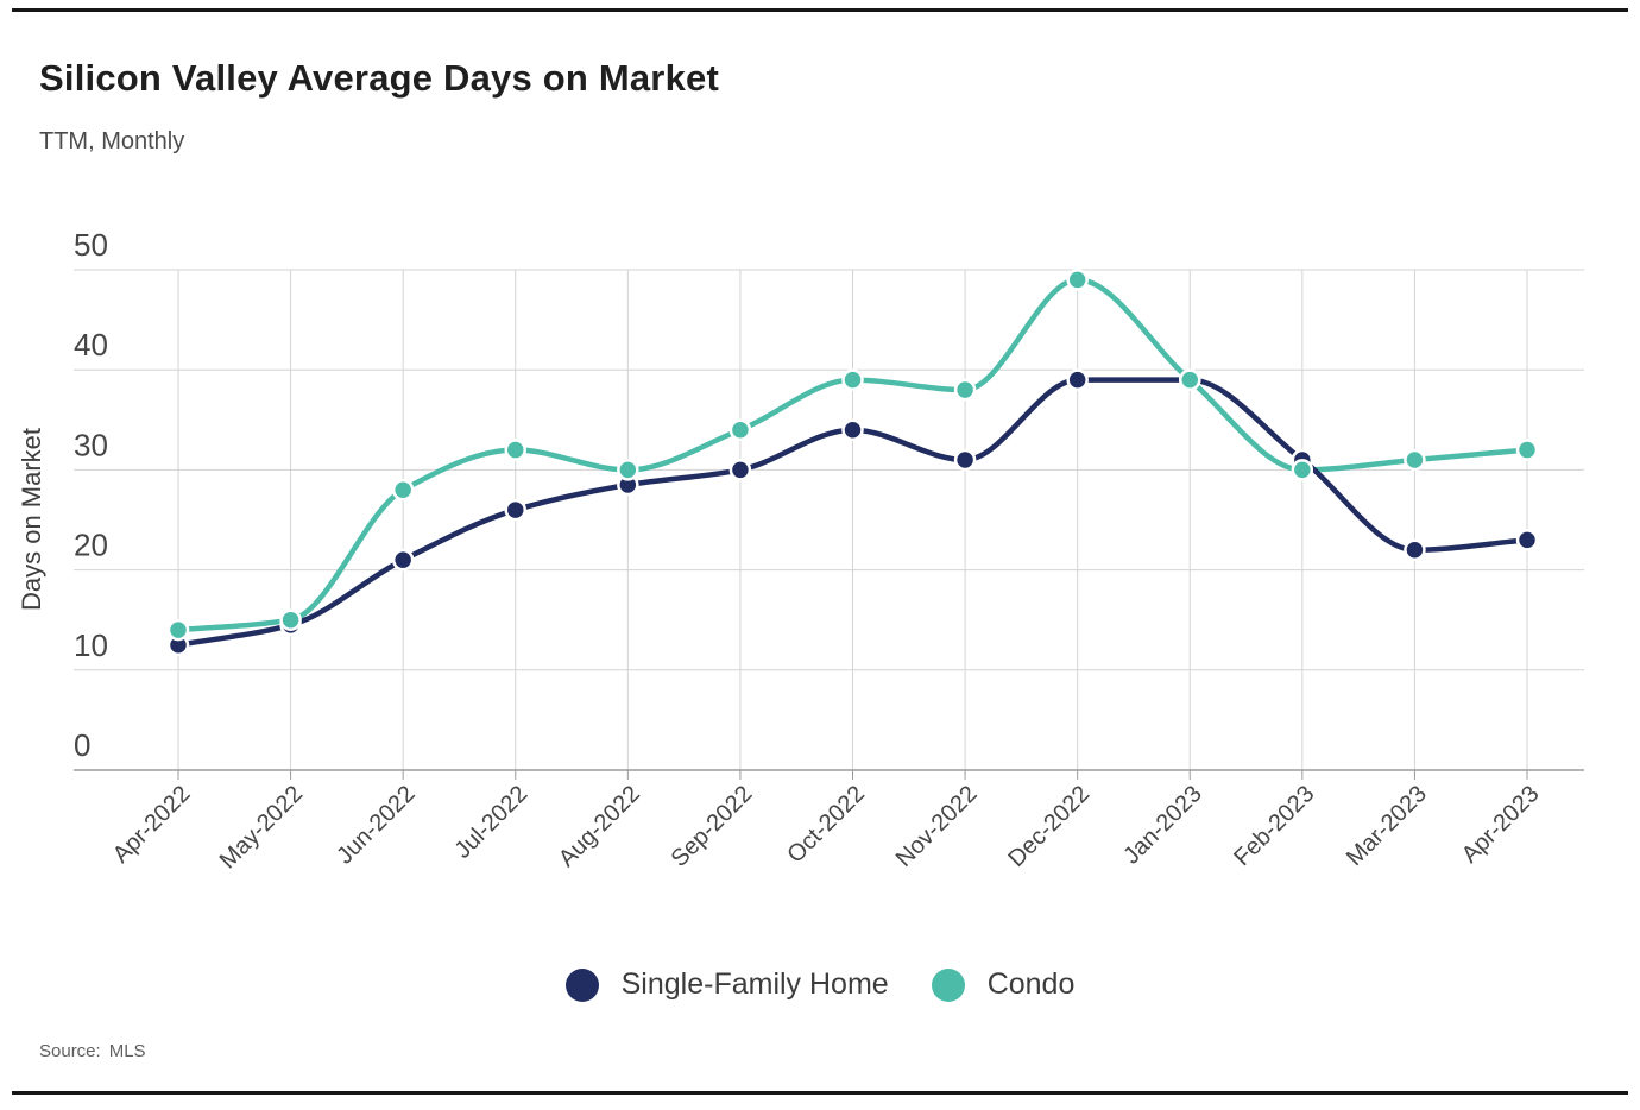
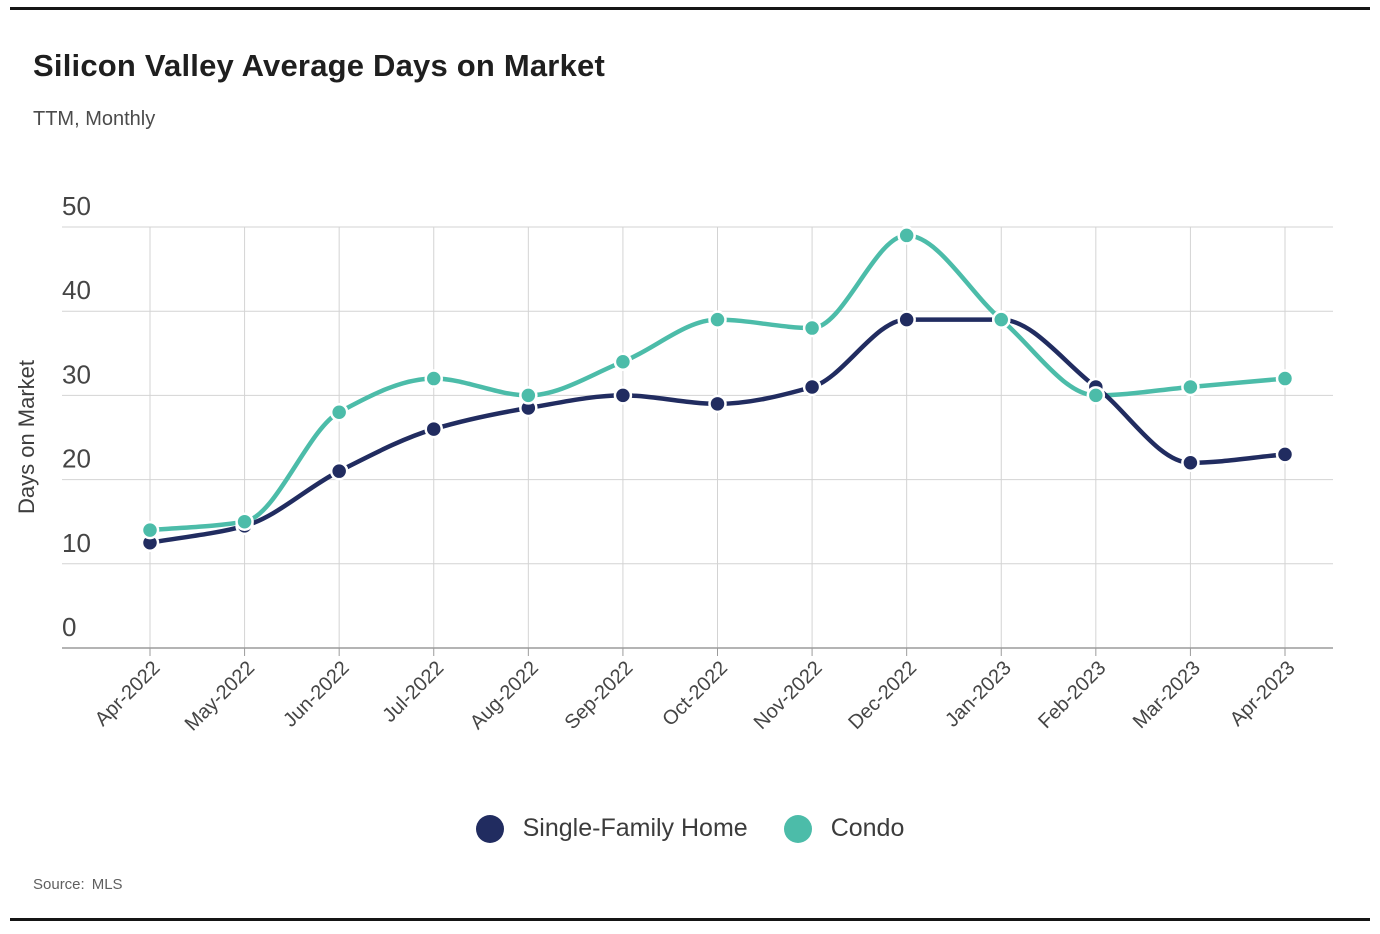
Single-Family Home/Oct-2022: 34 -> 29
